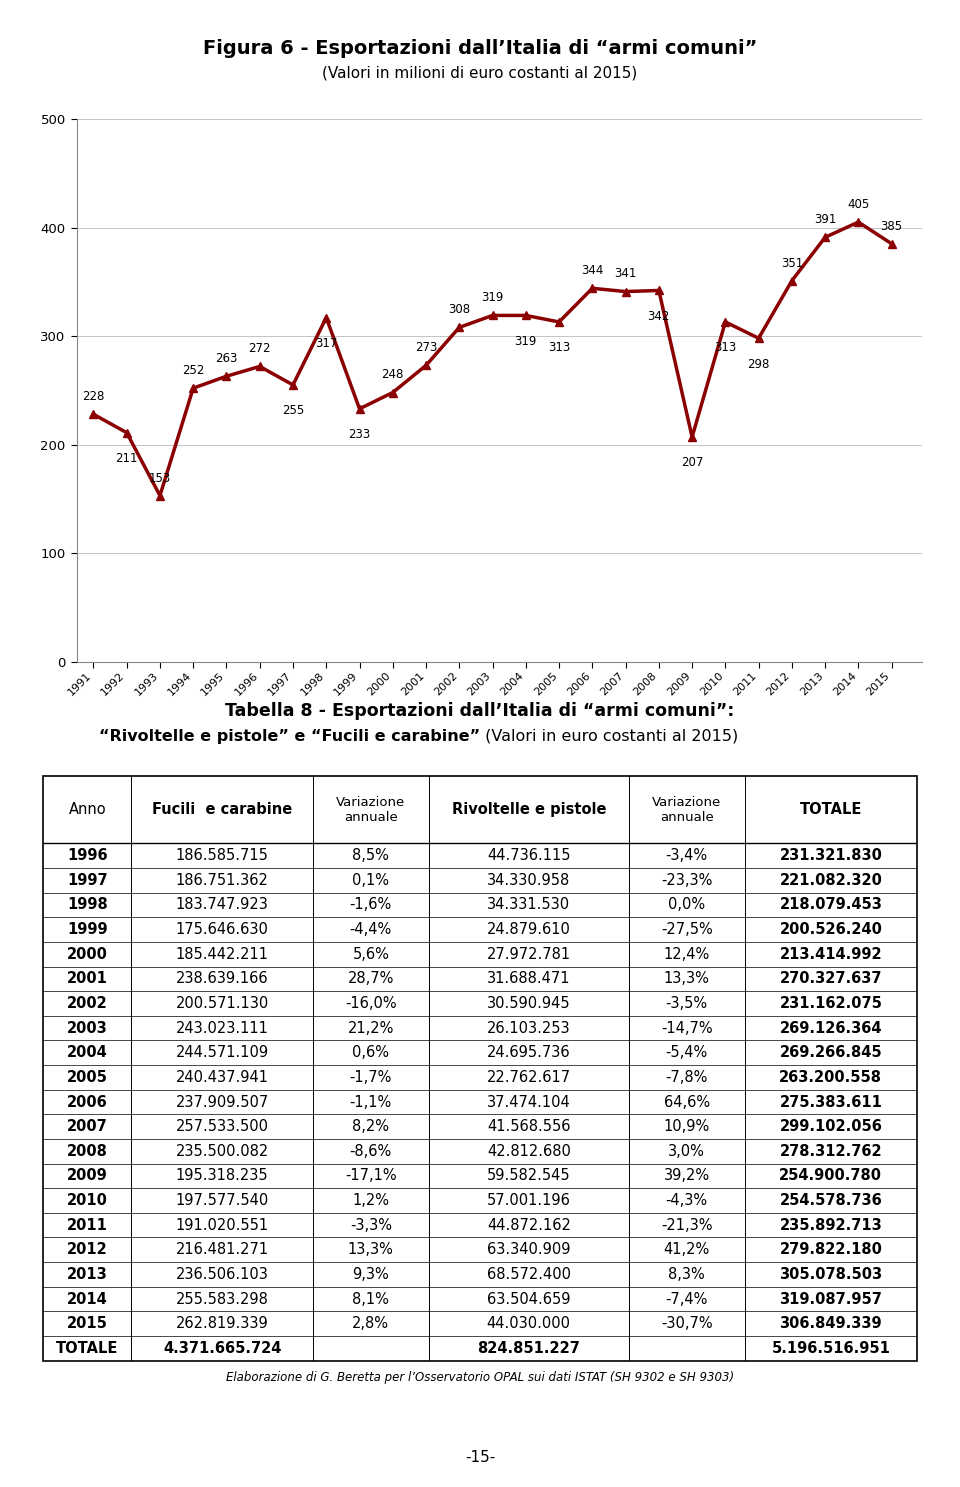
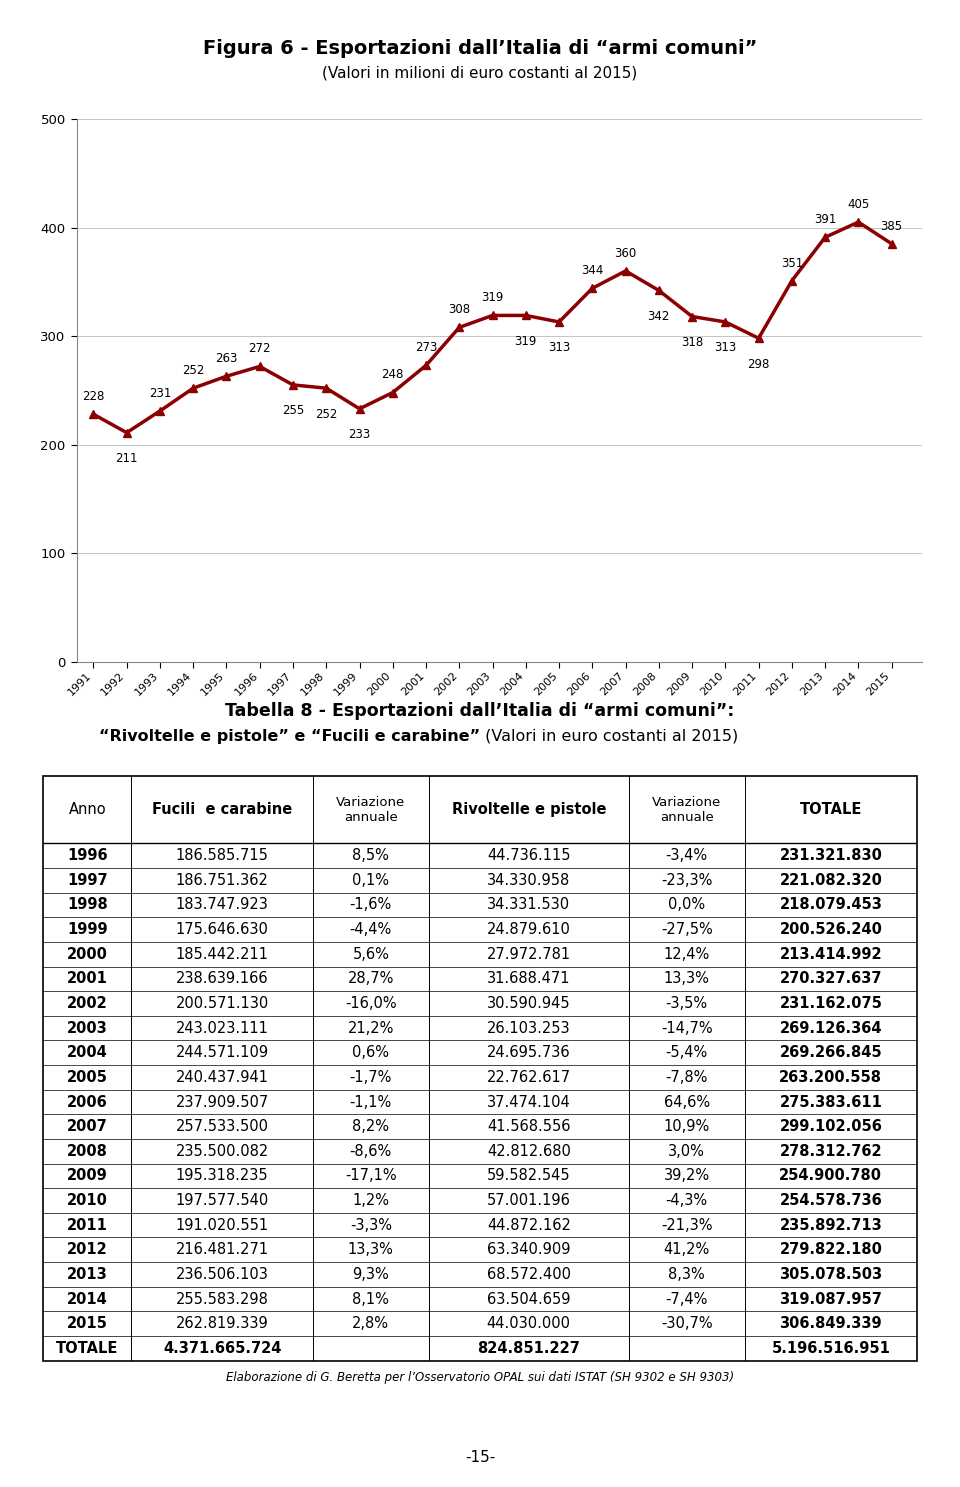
1993: 153 -> 231
1998: 317 -> 252
2007: 341 -> 360
2009: 207 -> 318
